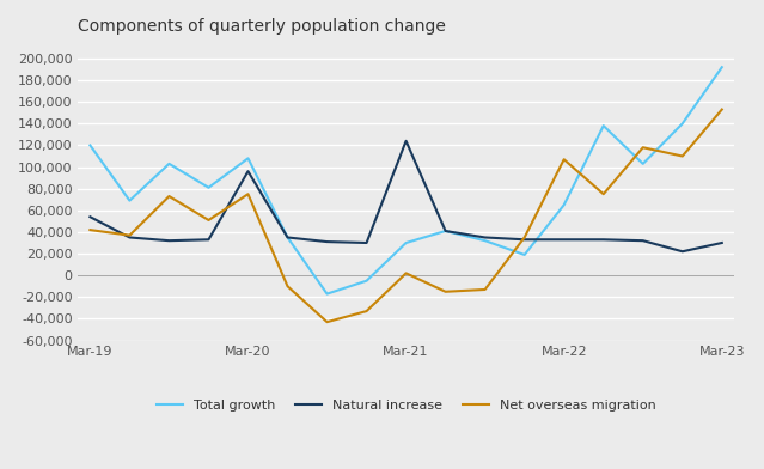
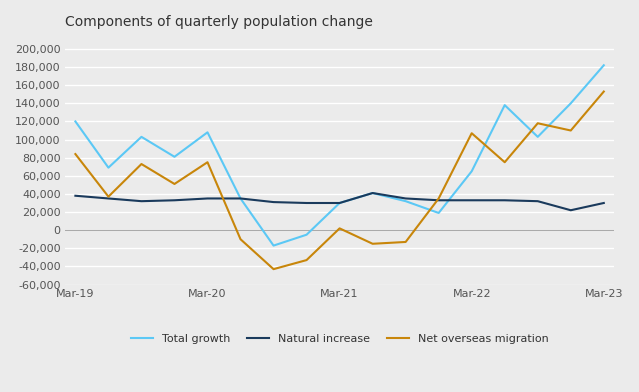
Natural increase/Mar-19: 54,000 -> 38,000
Net overseas migration/Mar-19: 42,000 -> 84,000
Natural increase/Mar-20: 96,000 -> 35,000
Natural increase/Mar-21: 124,000 -> 30,000
Total growth/Mar-23: 192,000 -> 182,000
